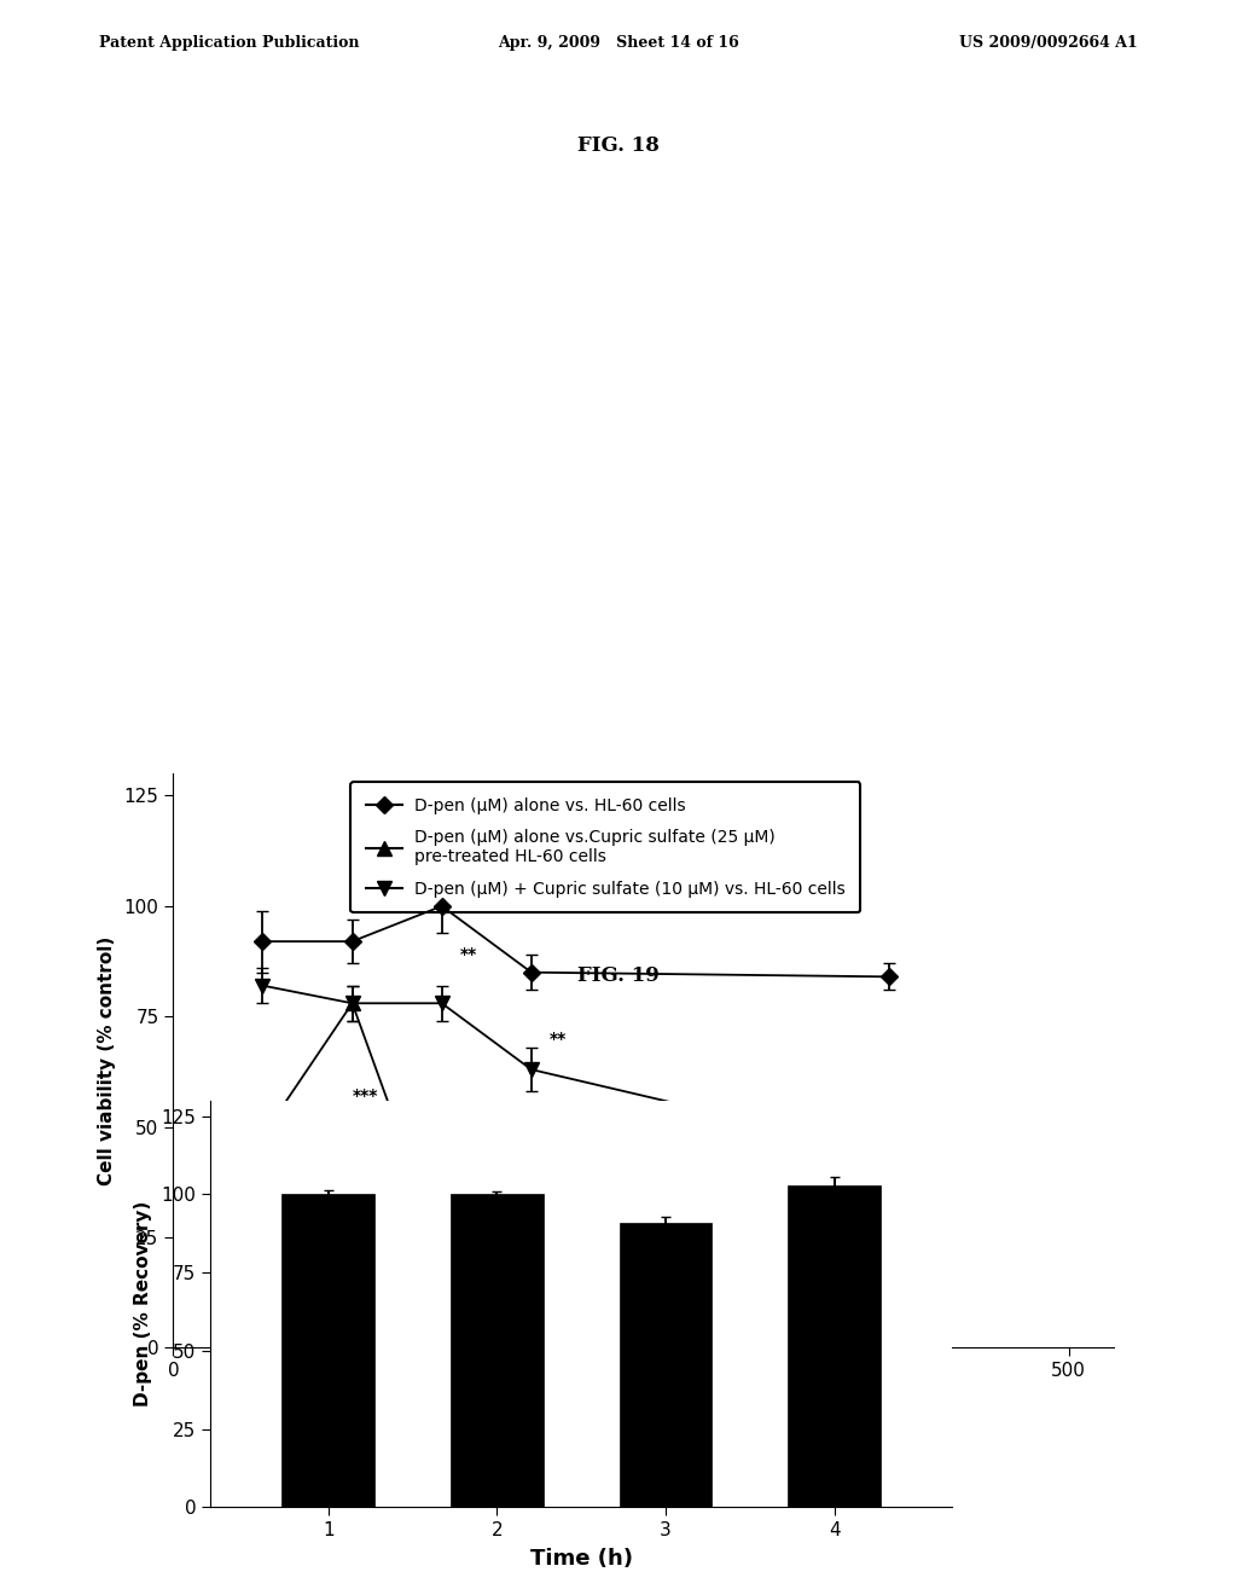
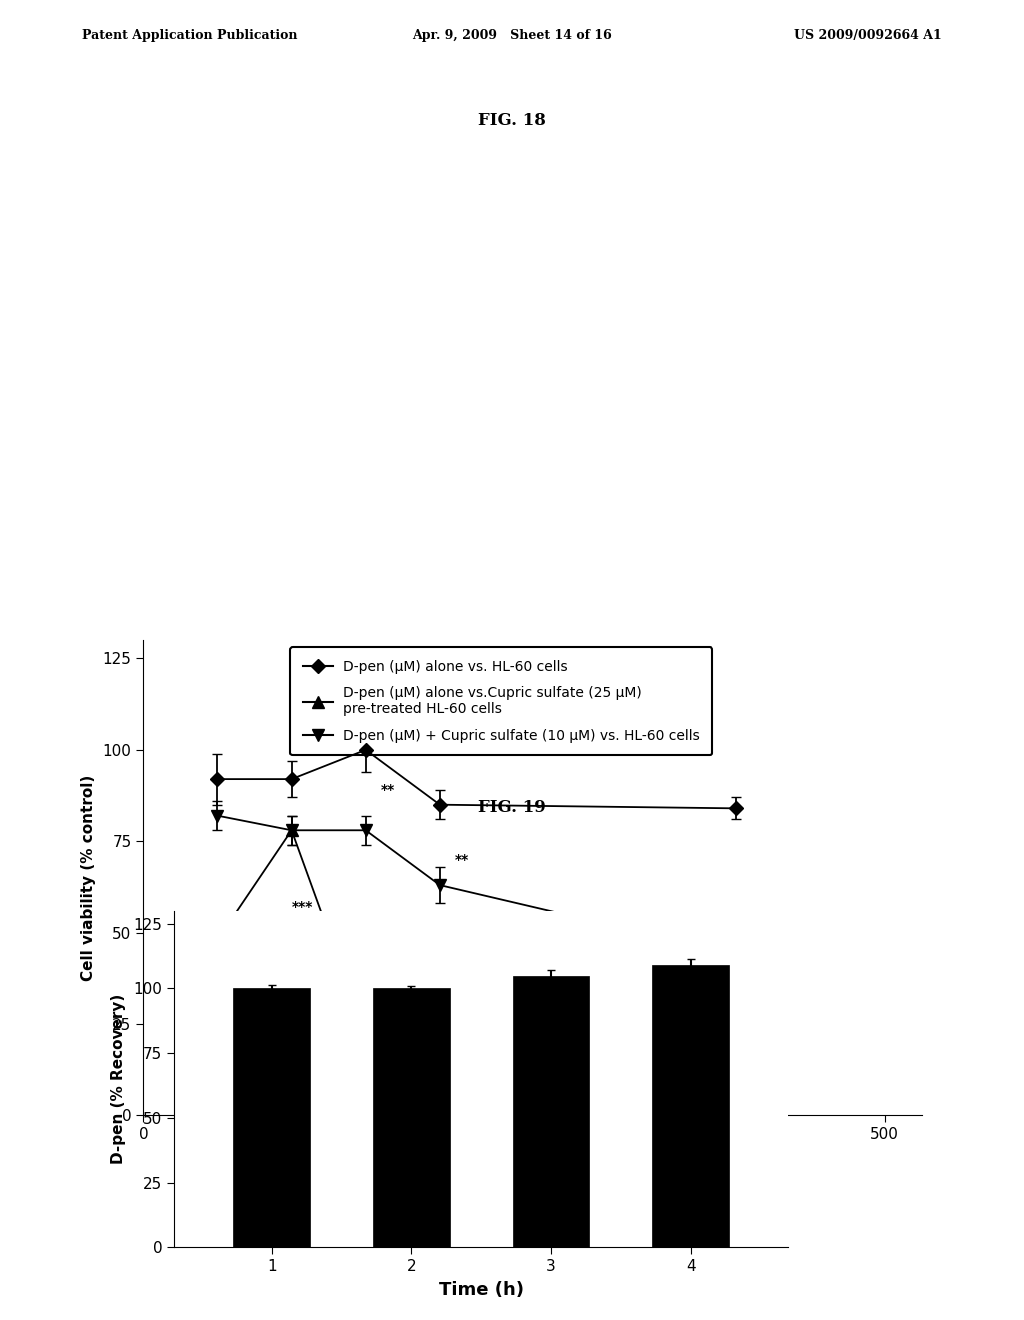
3: 91 -> 105
4: 103 -> 109
